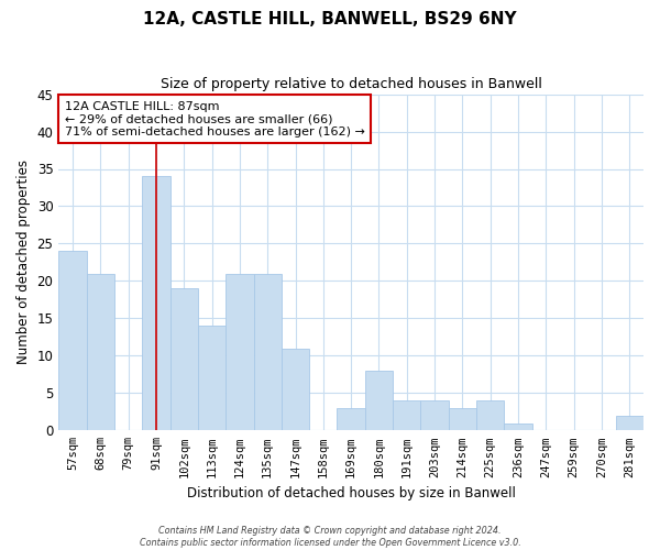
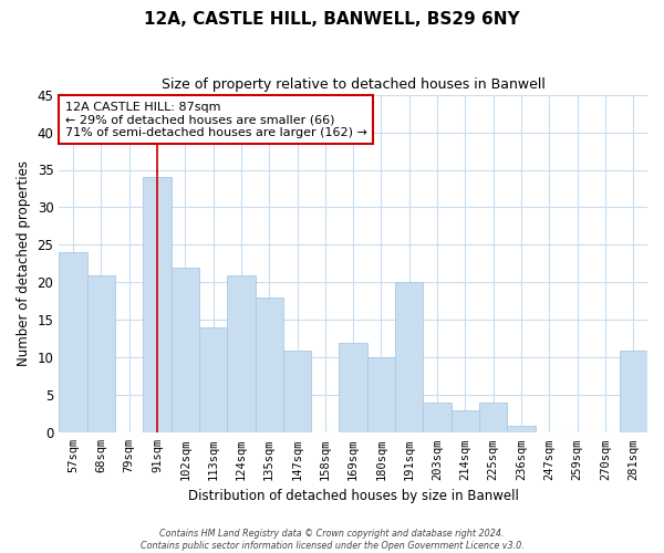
102sqm: 19 -> 22
135sqm: 21 -> 18
169sqm: 3 -> 12
180sqm: 8 -> 10
191sqm: 4 -> 20
281sqm: 2 -> 11
